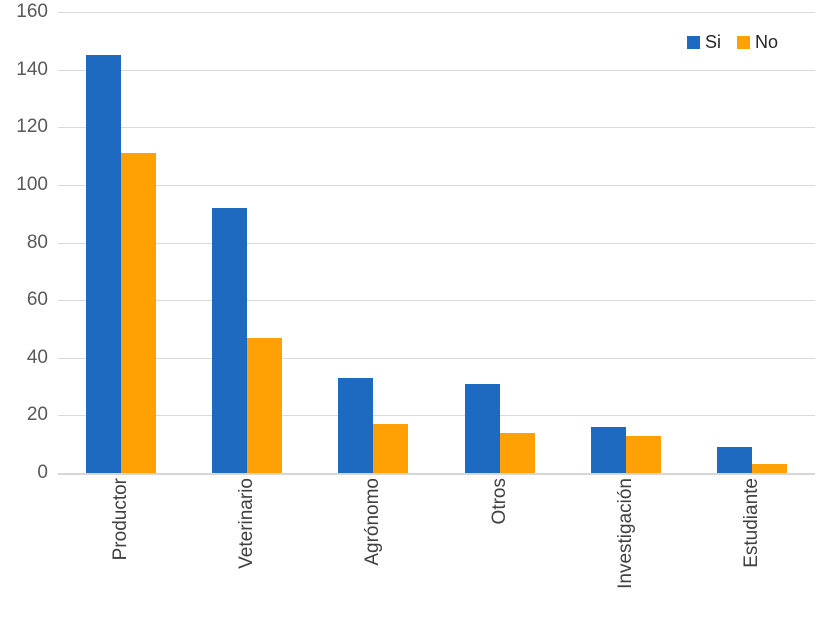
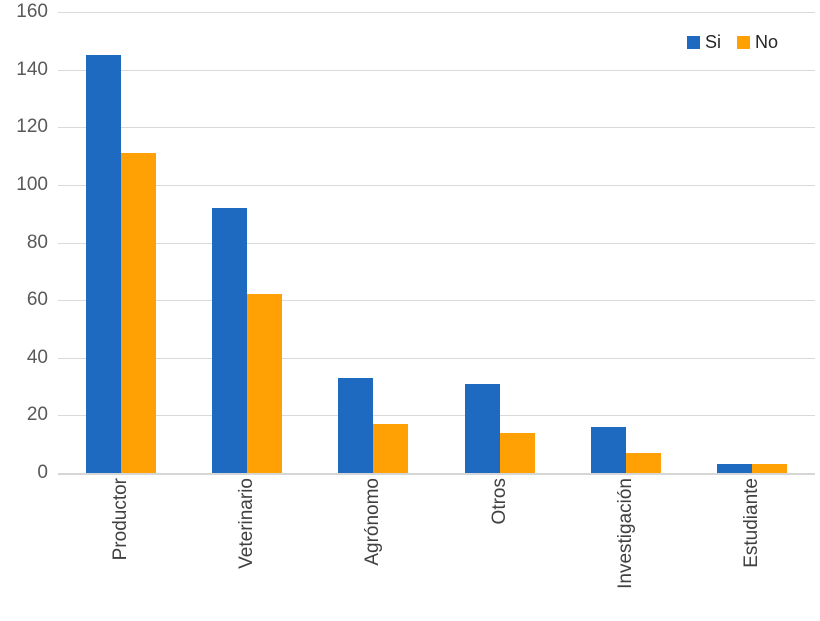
No/Veterinario: 47 -> 62
No/Investigación: 13 -> 7
Si/Estudiante: 9 -> 3
